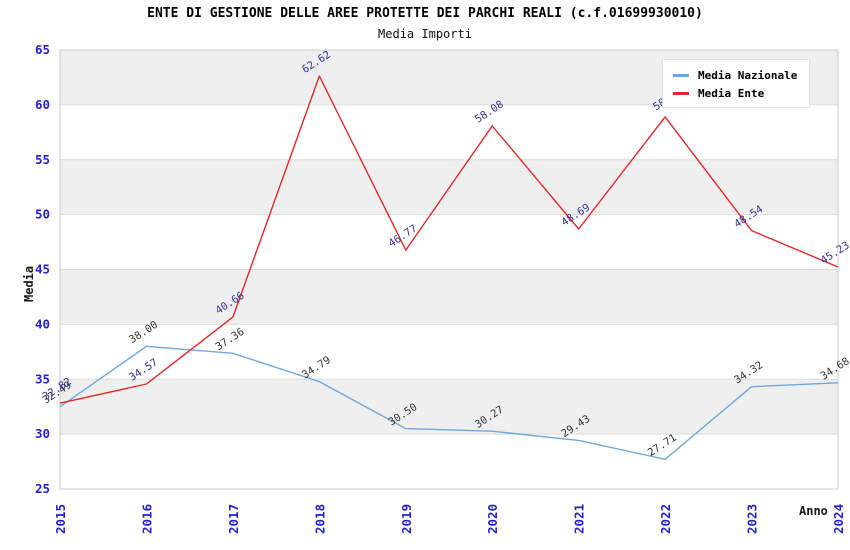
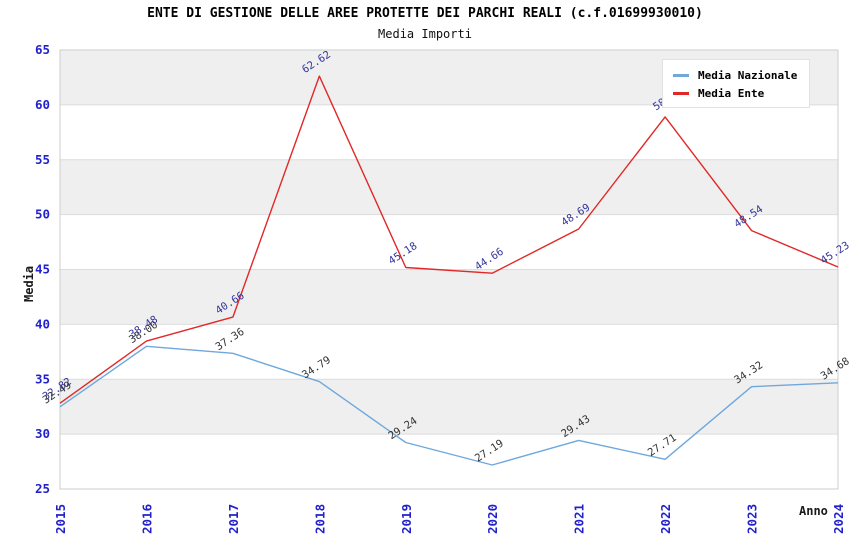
Media Ente/2016: 34.57 -> 38.48
Media Nazionale/2019: 30.50 -> 29.24
Media Ente/2019: 46.77 -> 45.18
Media Nazionale/2020: 30.27 -> 27.19
Media Ente/2020: 58.08 -> 44.66
